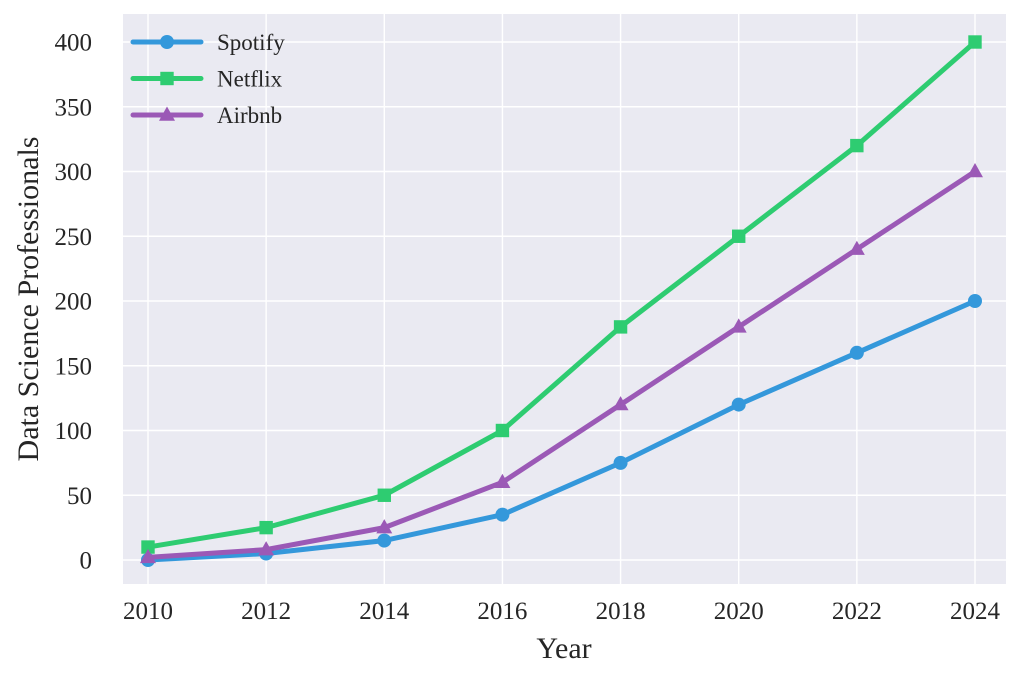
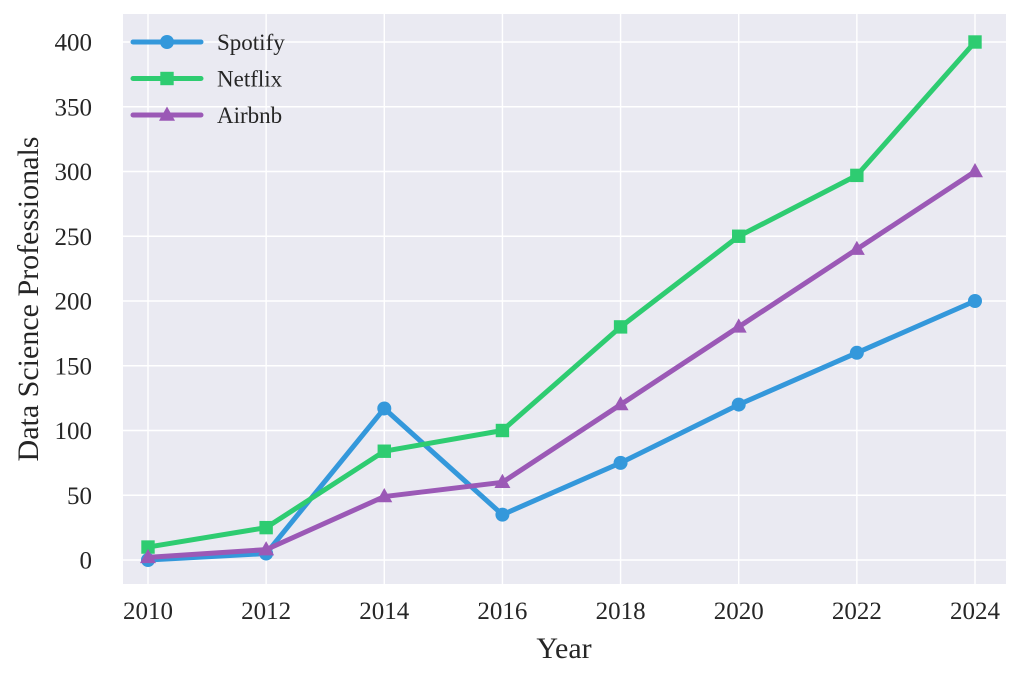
Spotify/2014: 15 -> 117
Netflix/2014: 50 -> 84
Airbnb/2014: 25 -> 49
Netflix/2022: 320 -> 297
